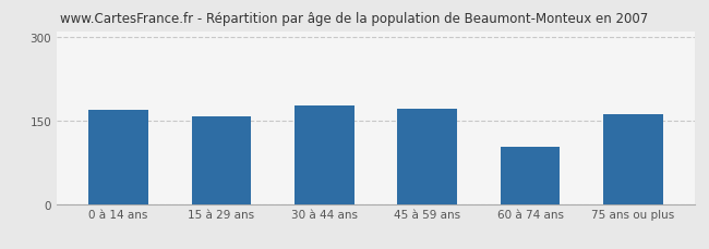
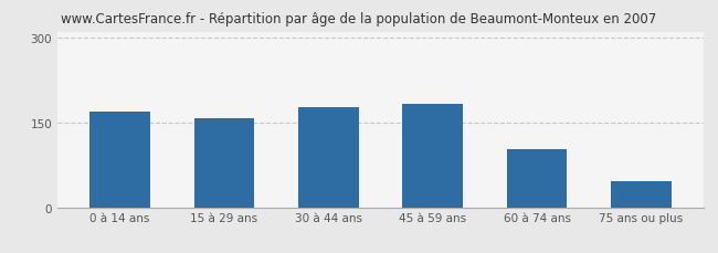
45 à 59 ans: 172 -> 183
75 ans ou plus: 162 -> 47
